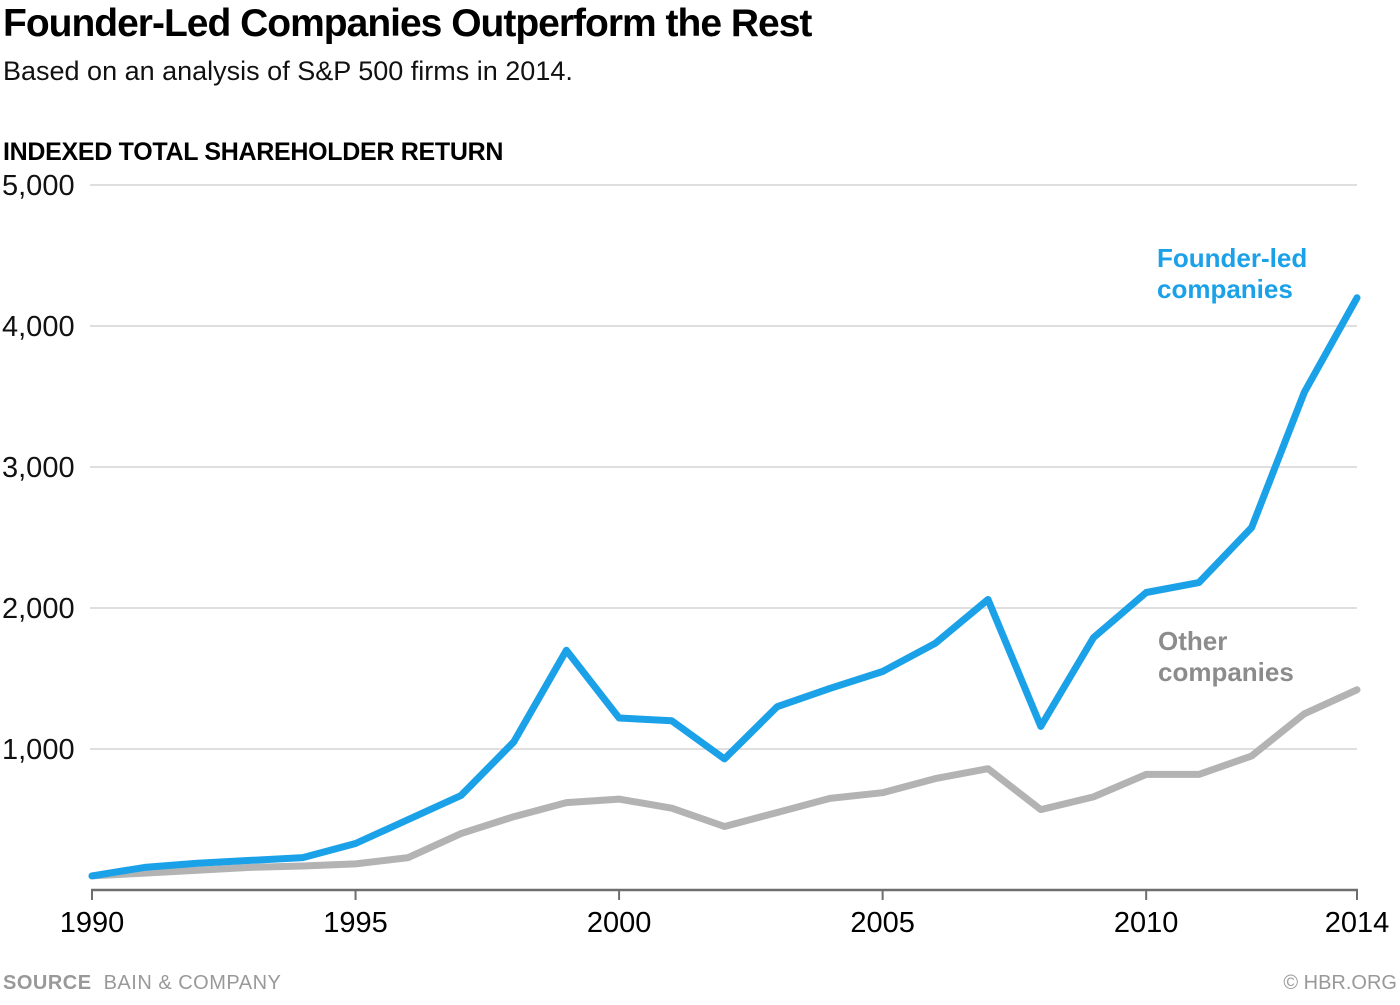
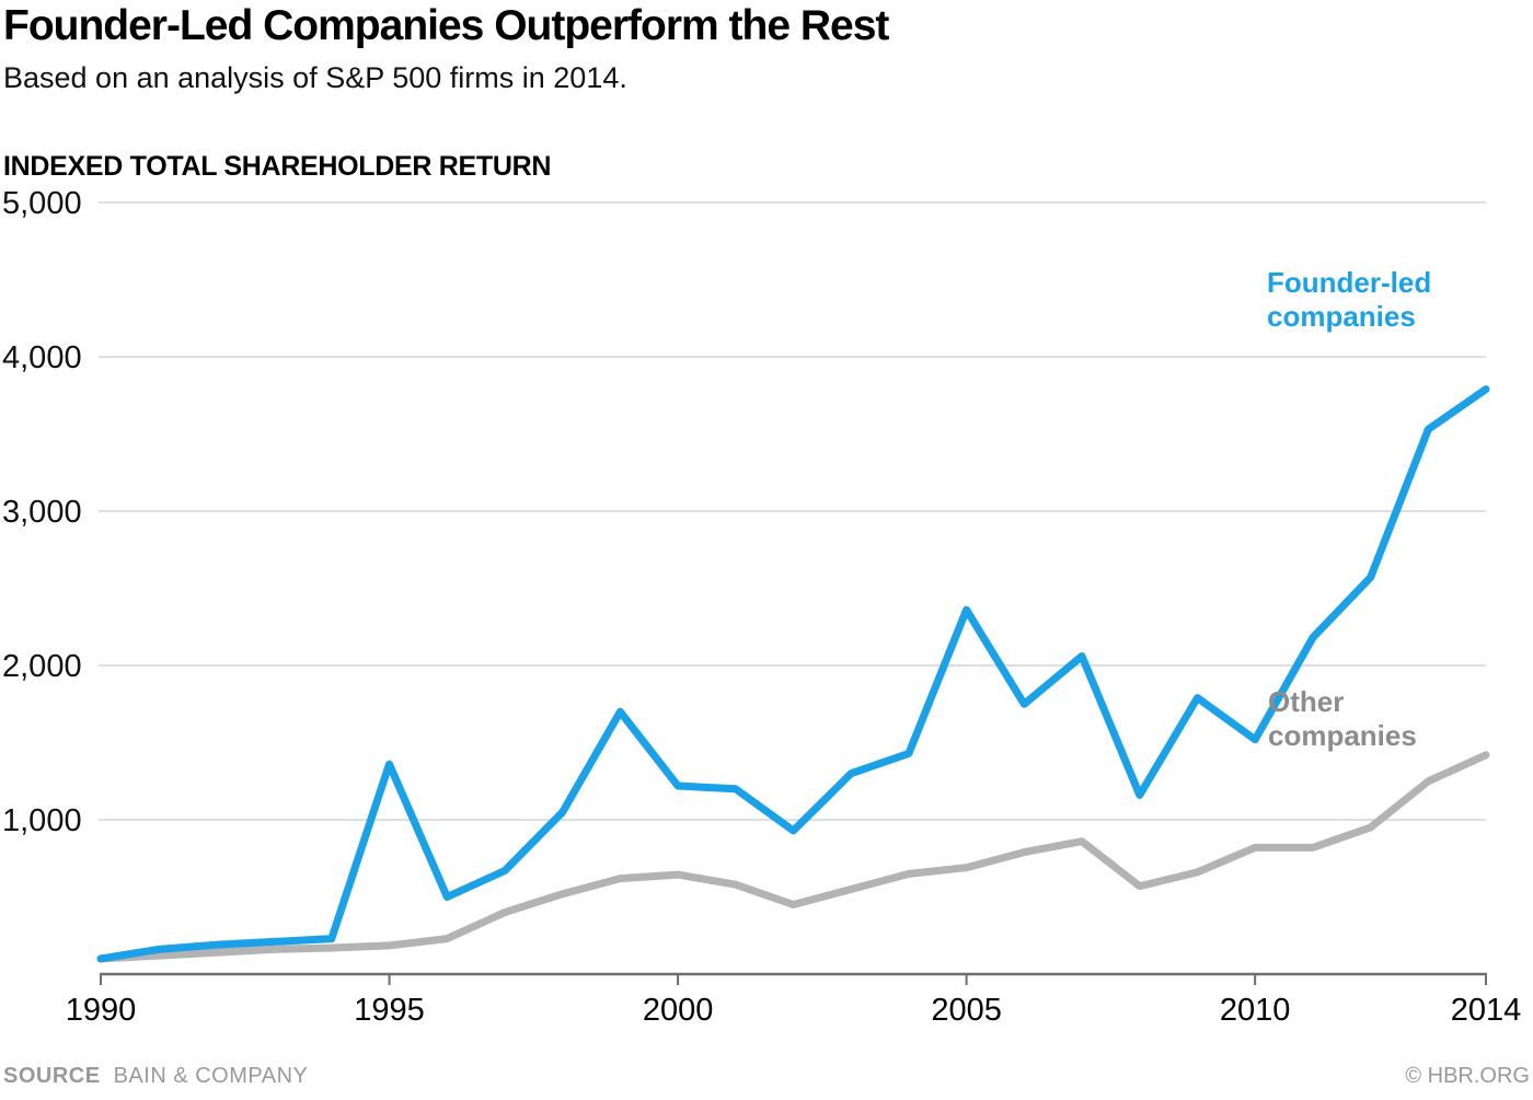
Founder-led companies/1995: 330 -> 1360
Founder-led companies/2005: 1550 -> 2360
Founder-led companies/2010: 2110 -> 1520
Founder-led companies/2014: 4200 -> 3790
